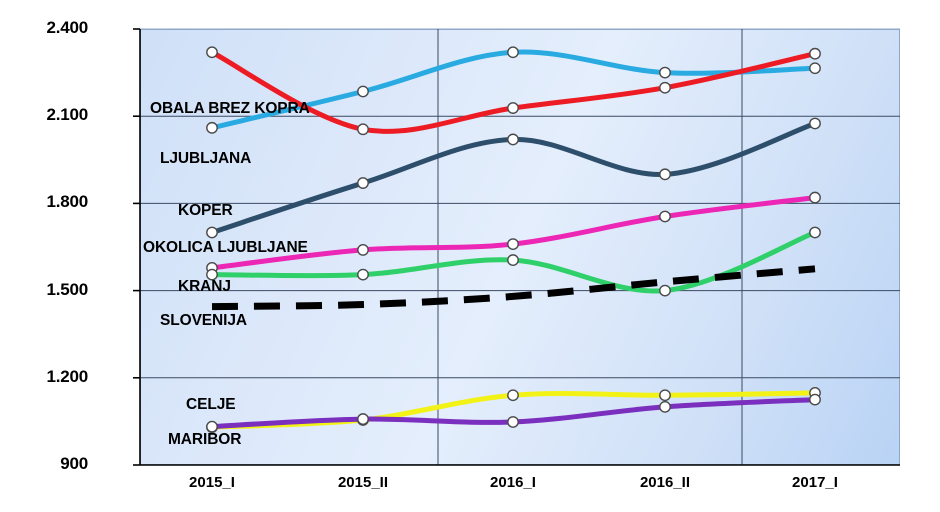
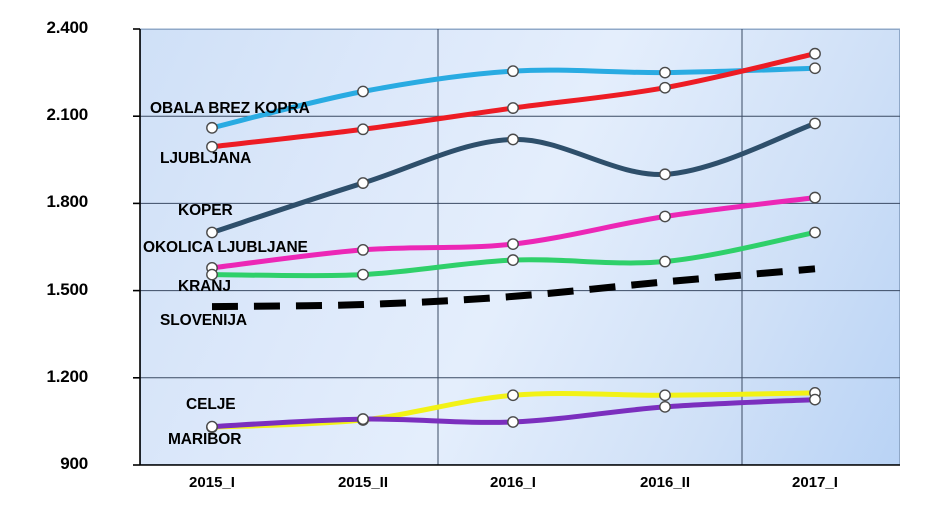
LJUBLJANA/2015_I: 2320 -> 2000
OBALA BREZ KOPRA/2016_I: 2320 -> 2260
KRANJ/2016_II: 1500 -> 1600
